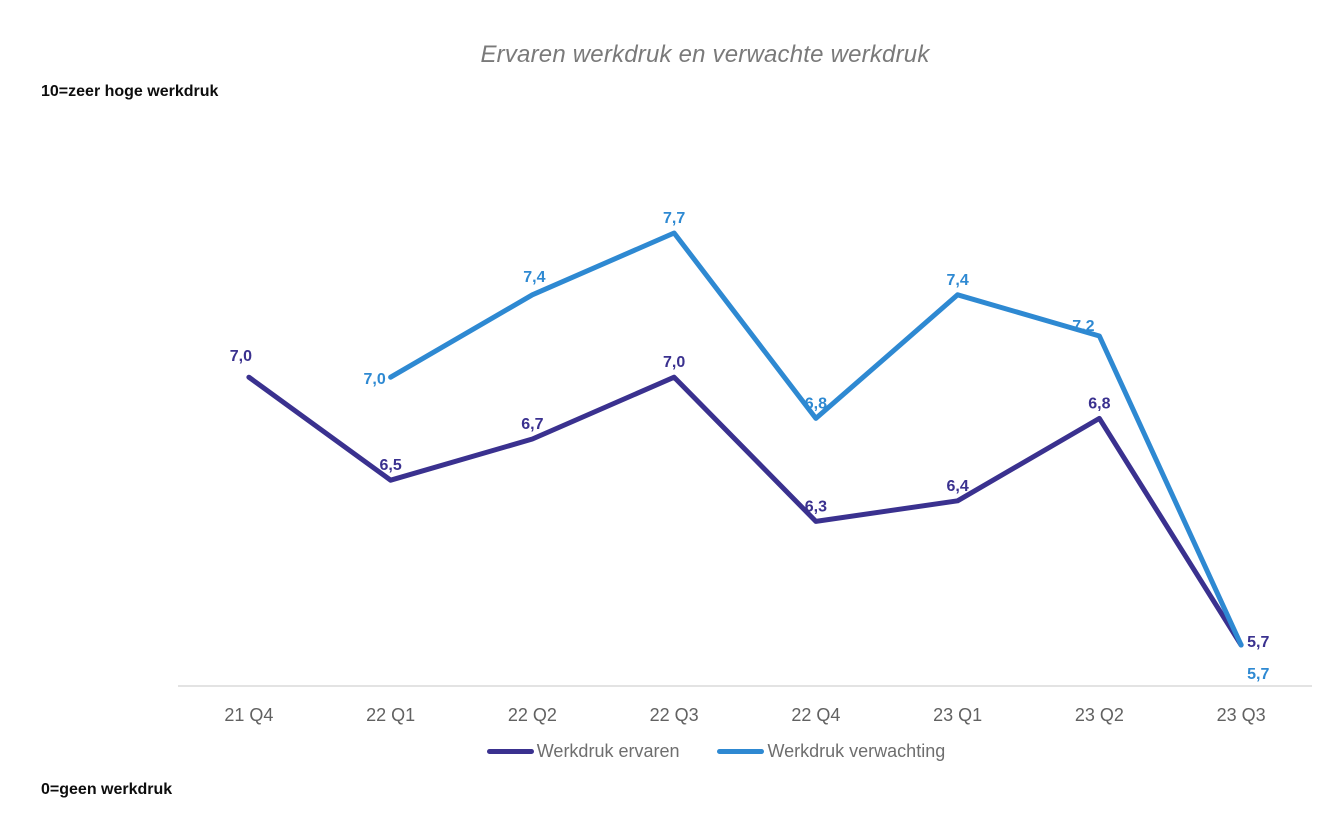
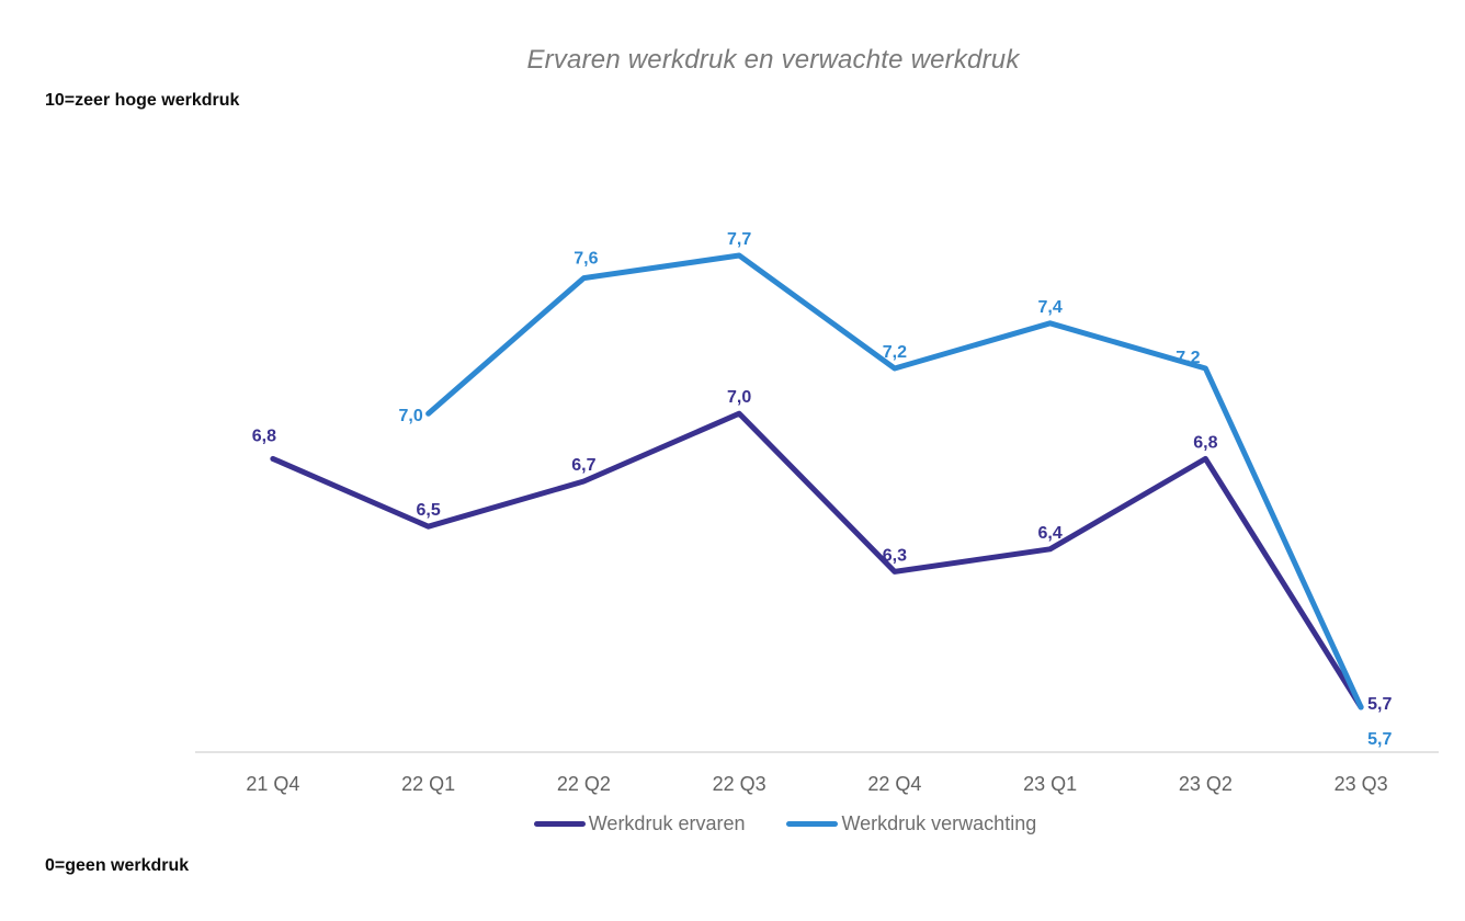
Werkdruk ervaren/21 Q4: 7,0 -> 6,8
Werkdruk verwachting/22 Q2: 7,4 -> 7,6
Werkdruk verwachting/22 Q4: 6,8 -> 7,2
